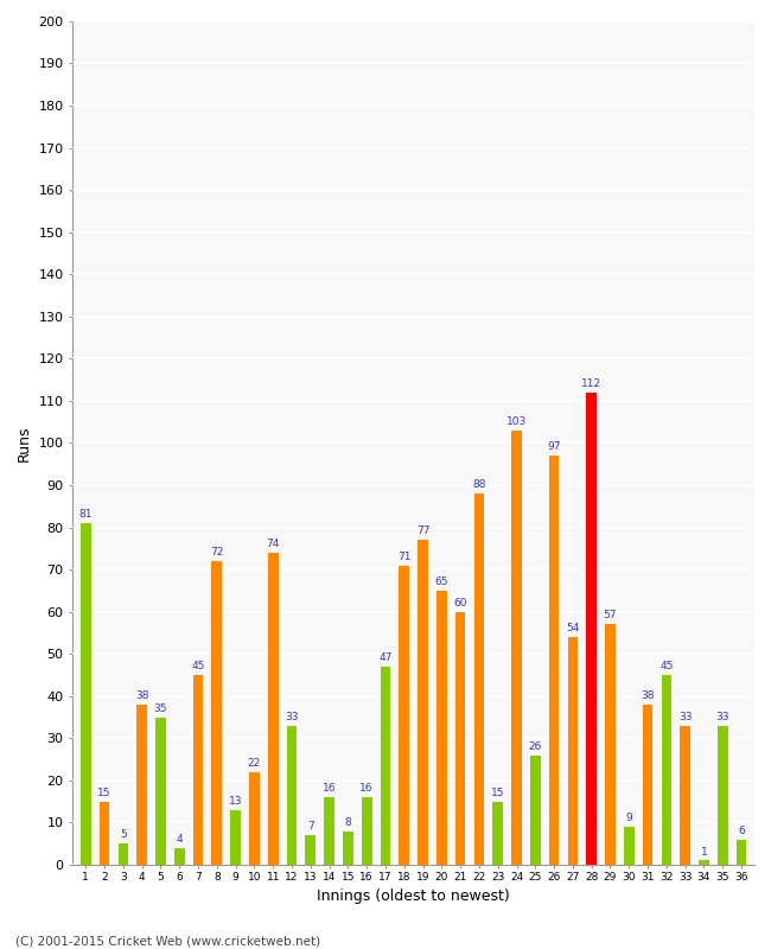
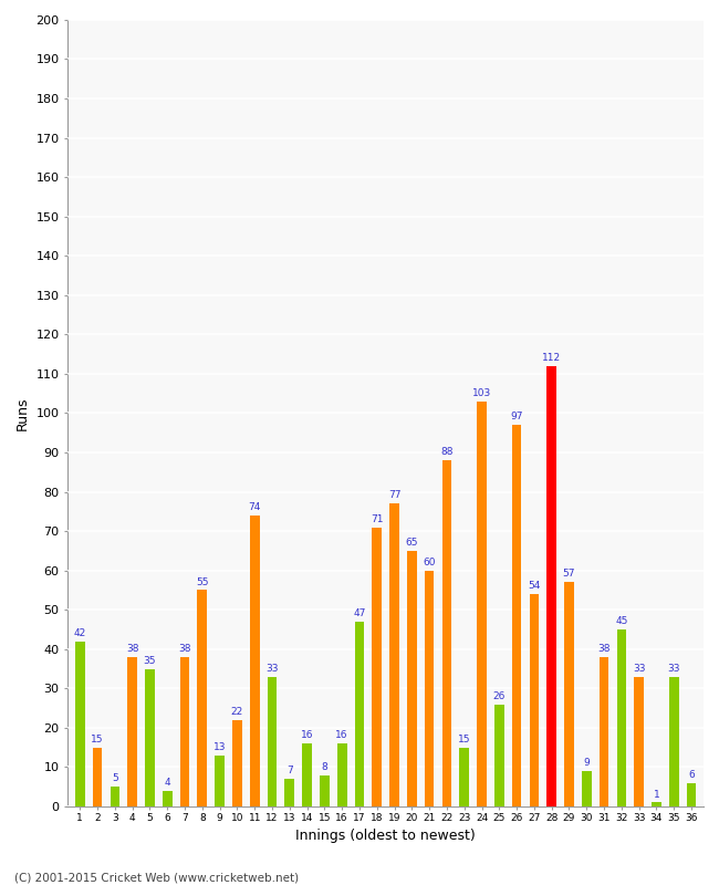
1: 81 -> 42
7: 45 -> 38
8: 72 -> 55
